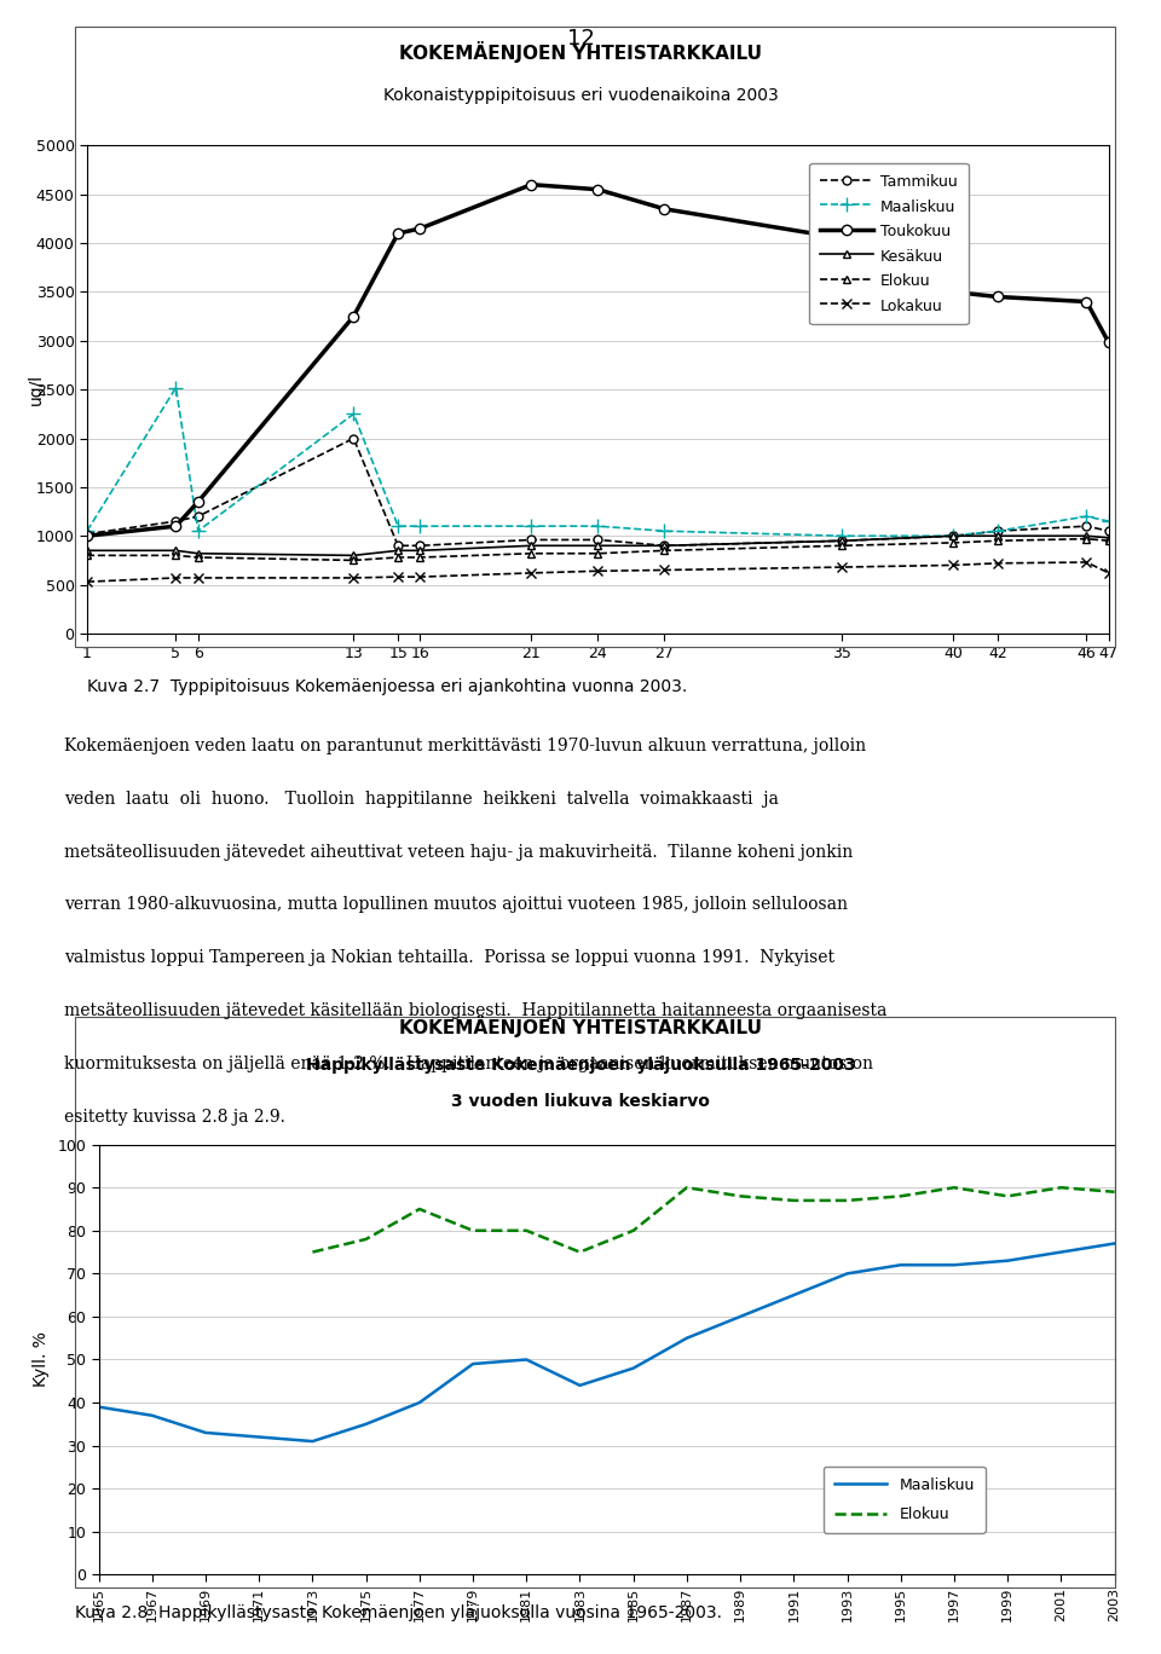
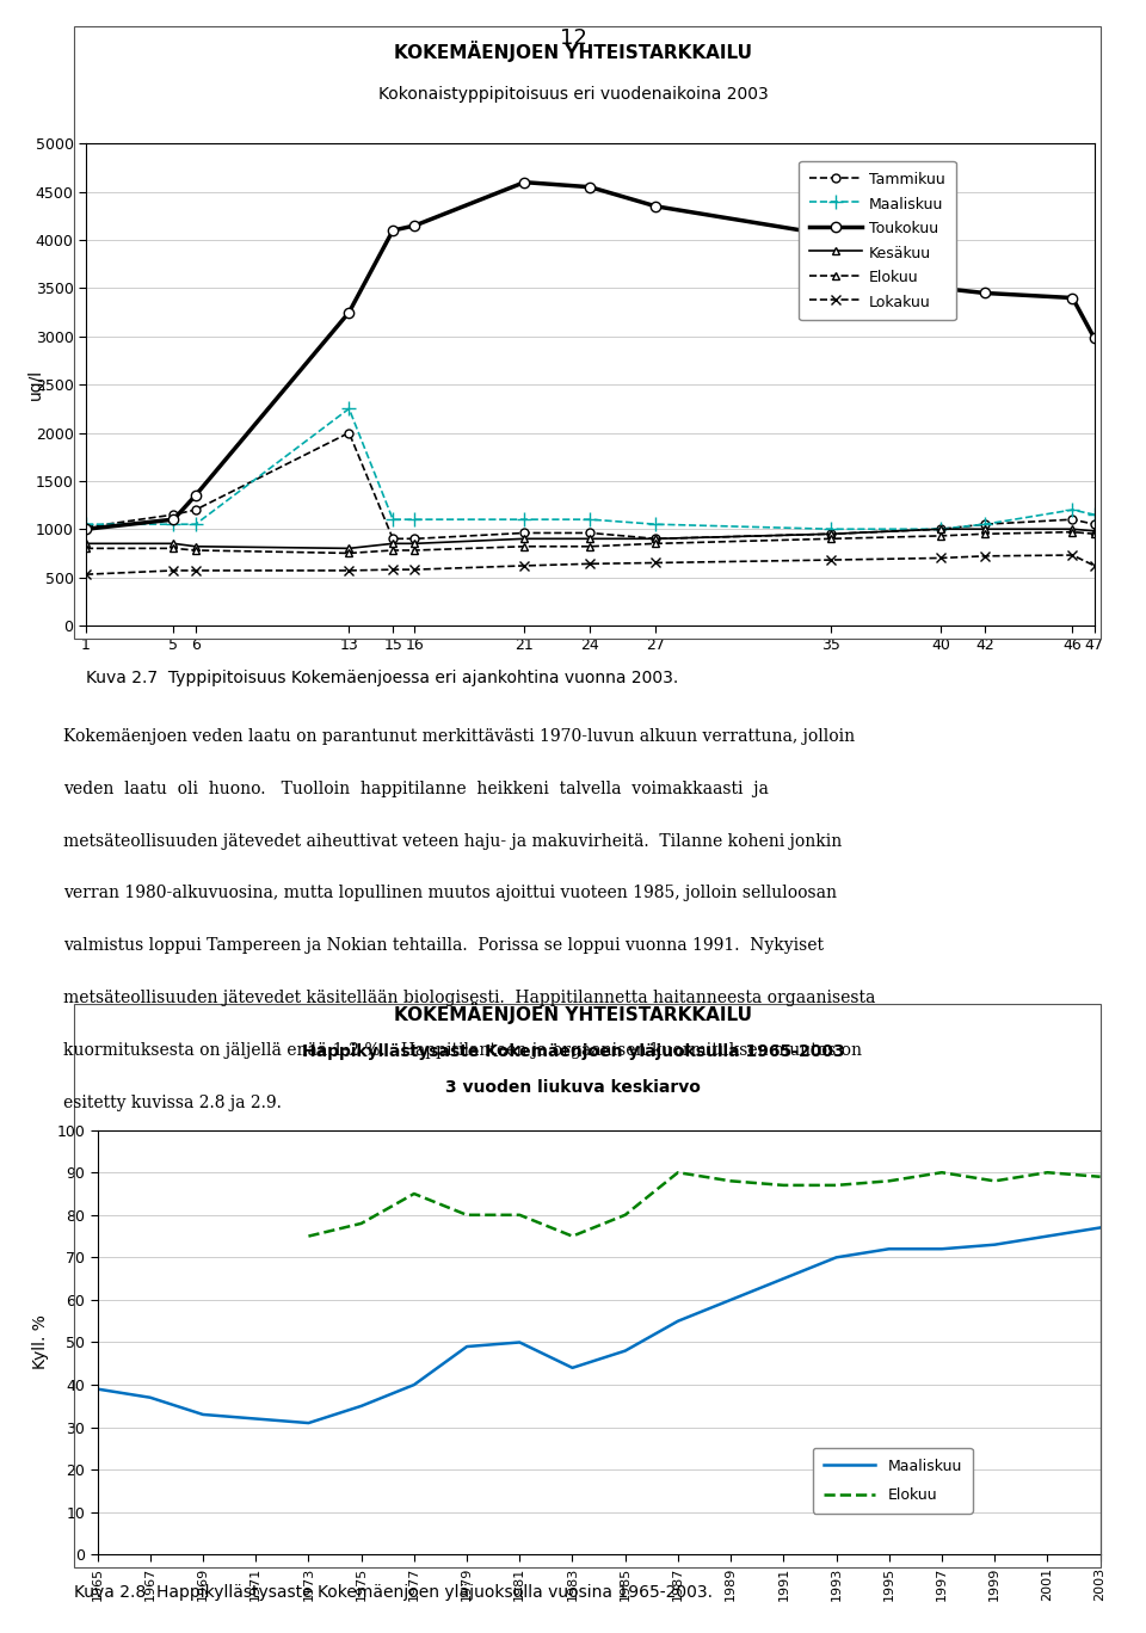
Maaliskuu/5: 2520 -> 1050
